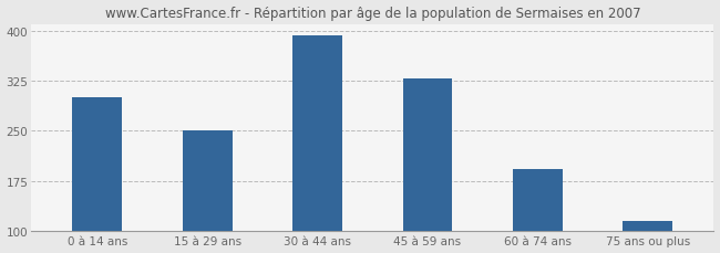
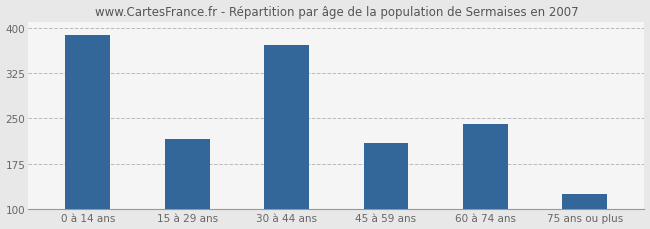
0 à 14 ans: 300 -> 388
15 à 29 ans: 250 -> 216
30 à 44 ans: 392 -> 372
45 à 59 ans: 328 -> 210
60 à 74 ans: 193 -> 240
75 ans ou plus: 115 -> 126
